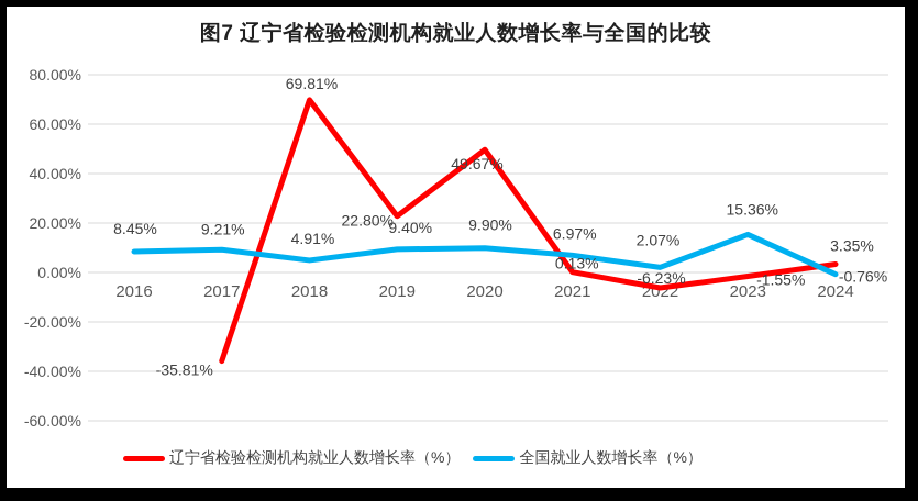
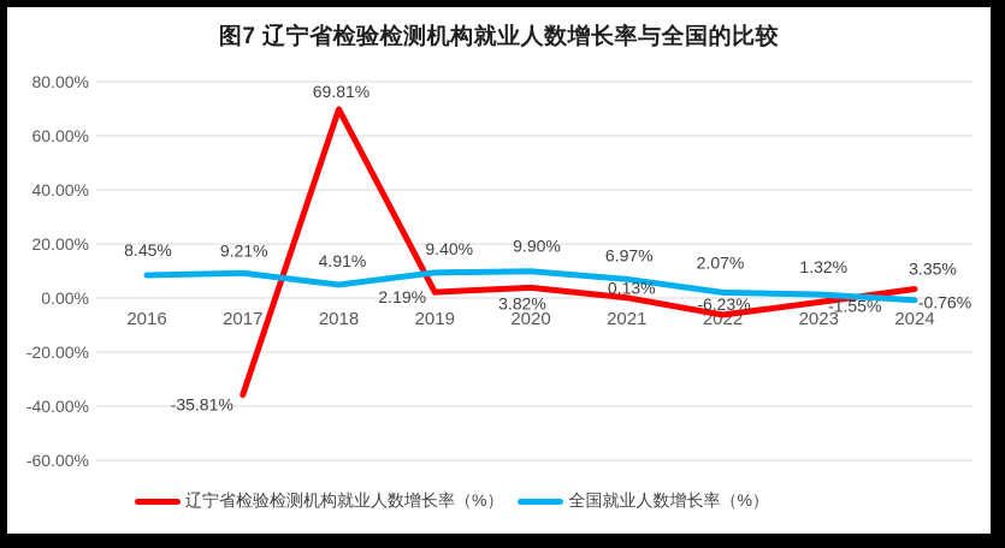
辽宁省检验检测机构就业人数增长率（%）/2019: 22.80% -> 2.19%
辽宁省检验检测机构就业人数增长率（%）/2020: 49.67% -> 3.82%
全国就业人数增长率（%）/2023: 15.36% -> 1.32%
